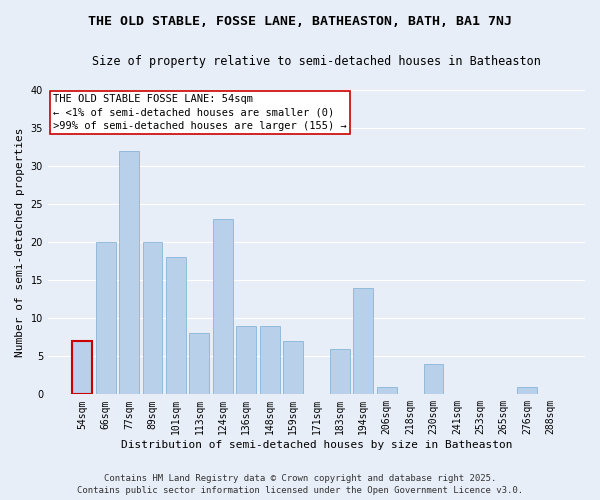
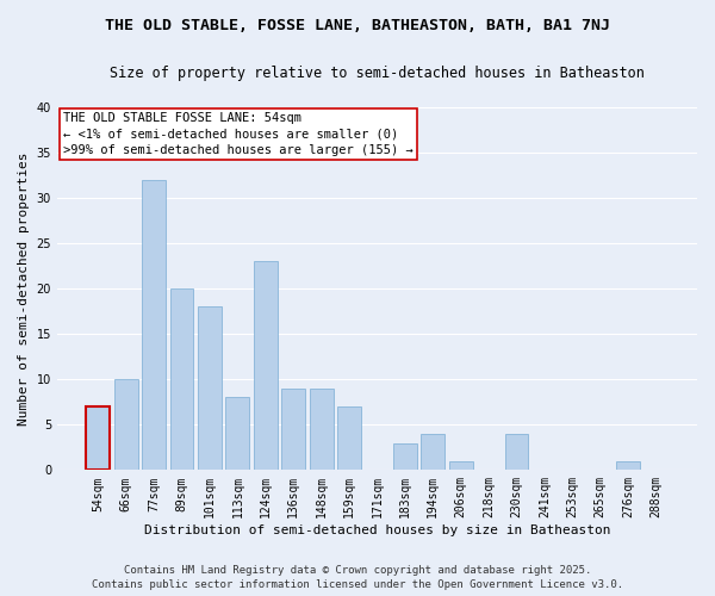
66sqm: 20 -> 10
183sqm: 6 -> 3
194sqm: 14 -> 4
